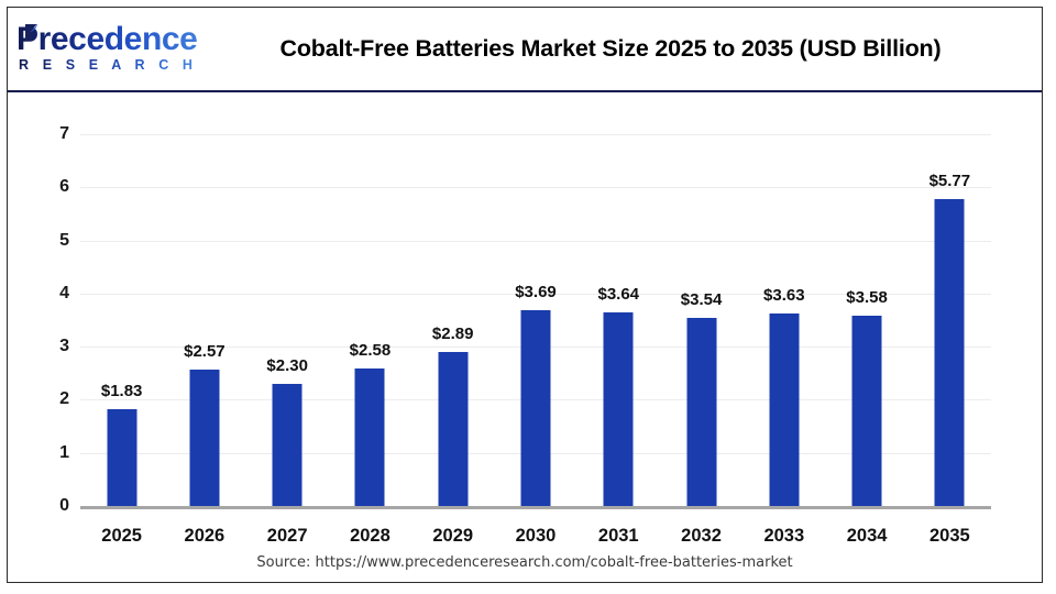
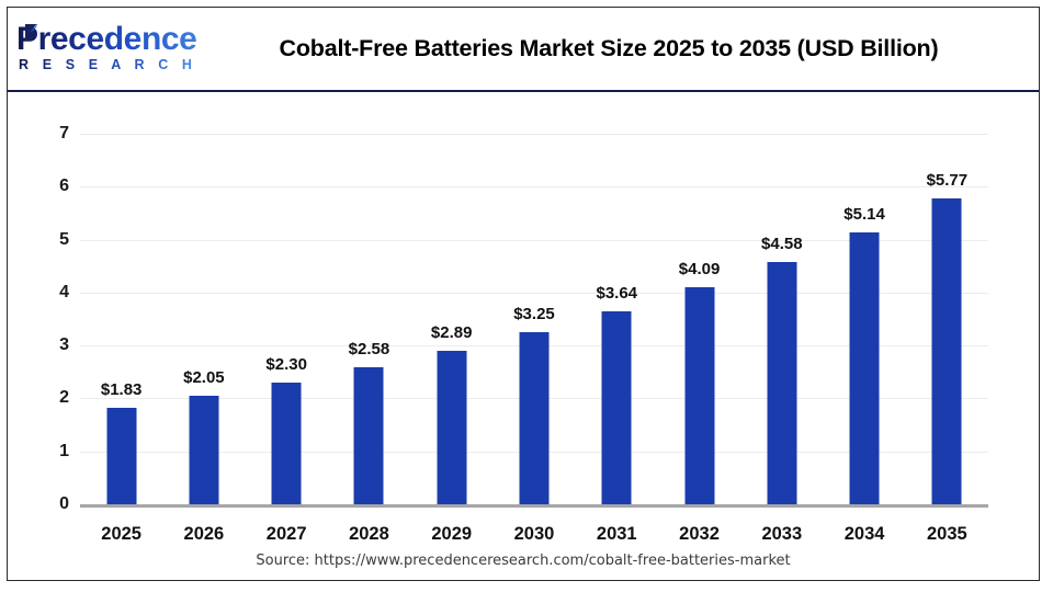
2026: $2.57 -> $2.05
2030: $3.69 -> $3.25
2032: $3.54 -> $4.09
2033: $3.63 -> $4.58
2034: $3.58 -> $5.14
